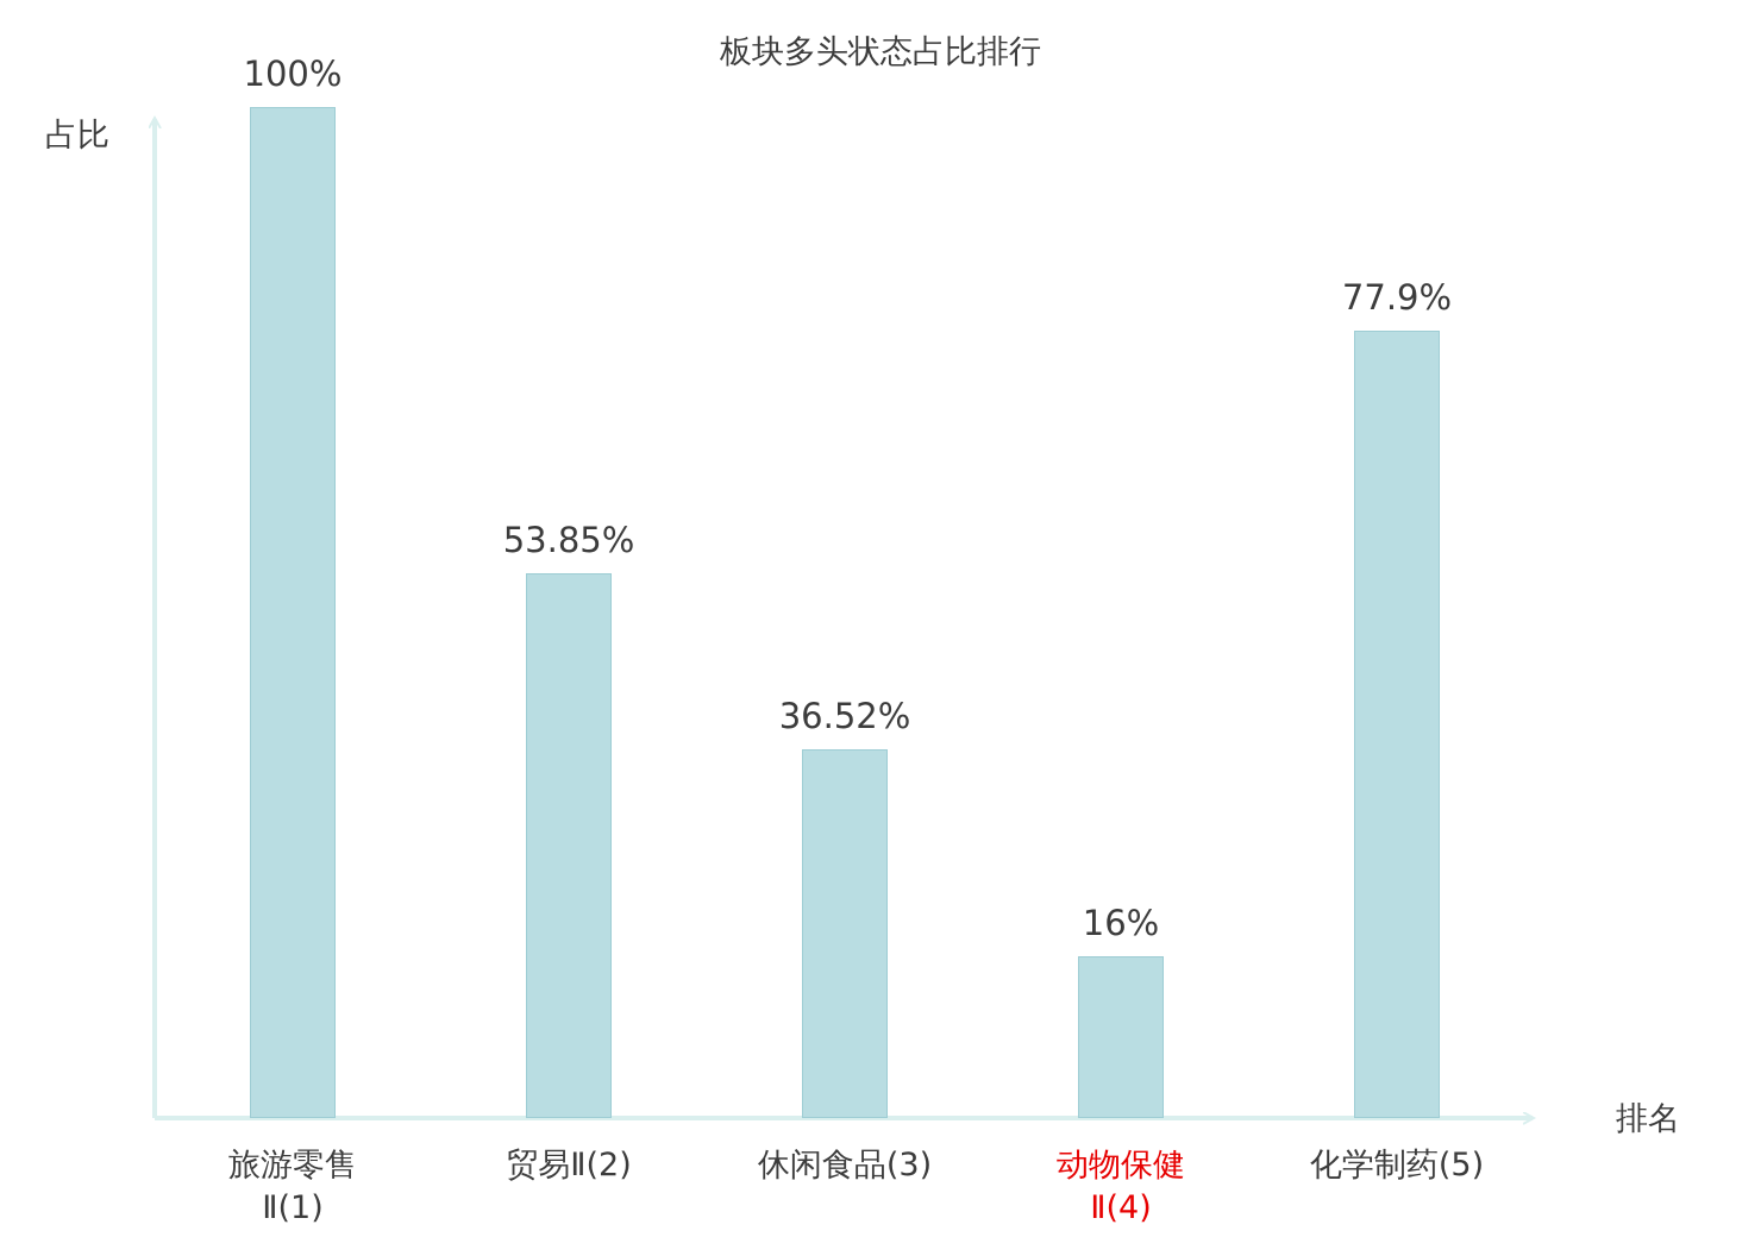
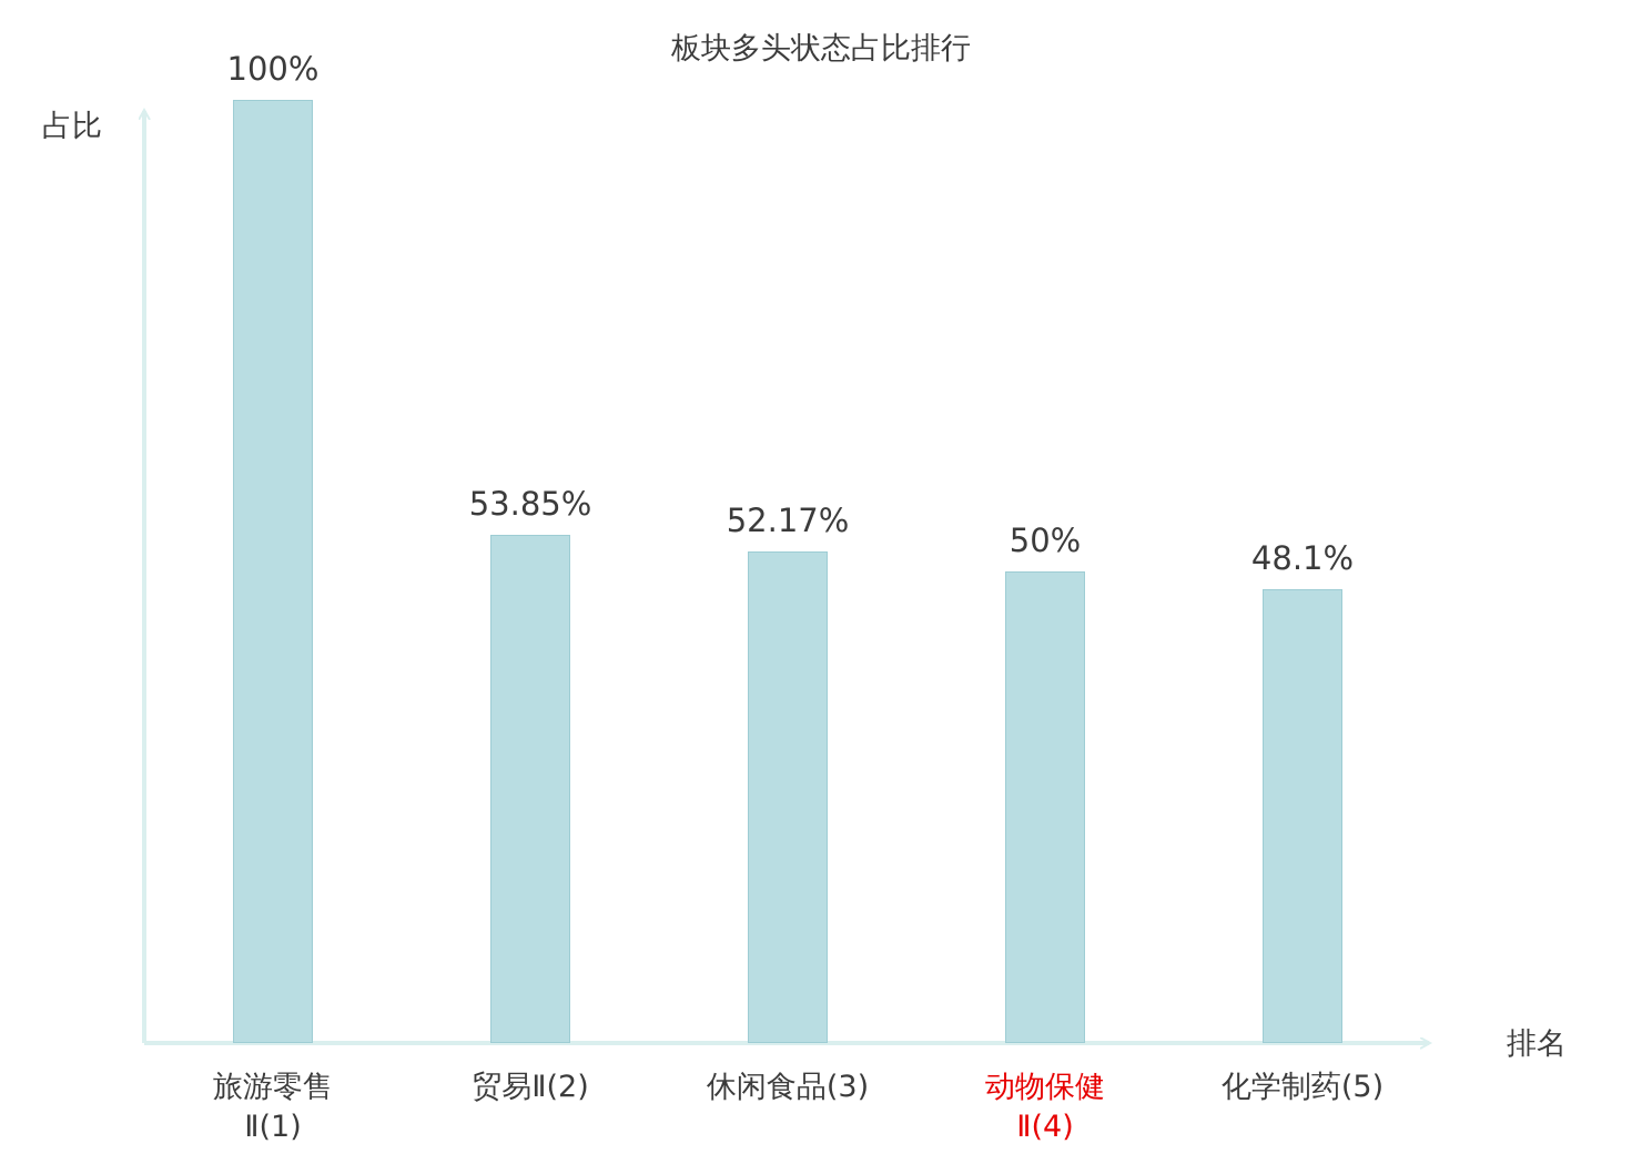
休闲食品(3): 36.52% -> 52.17%
动物保健 Ⅱ(4): 16% -> 50%
化学制药(5): 77.9% -> 48.1%
